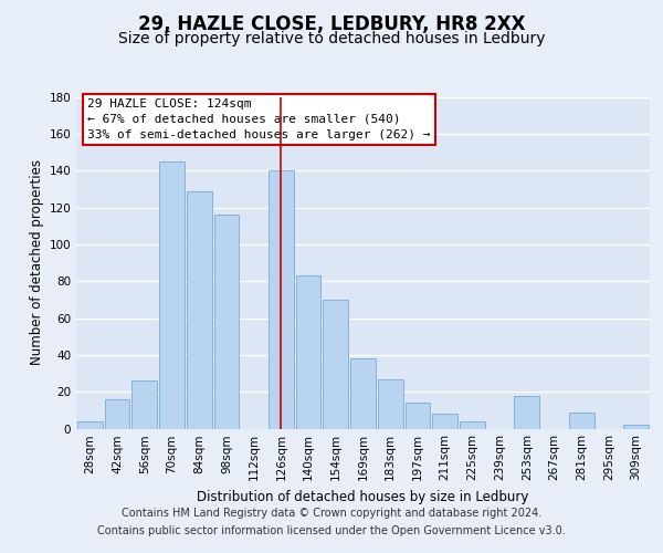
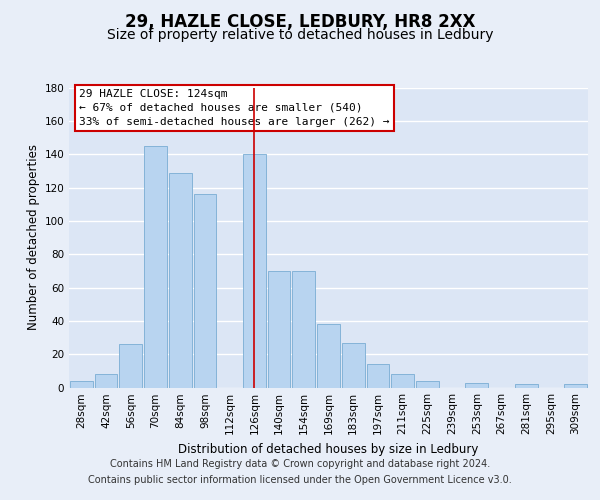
42sqm: 16 -> 8
140sqm: 83 -> 70
253sqm: 18 -> 3
281sqm: 9 -> 2
